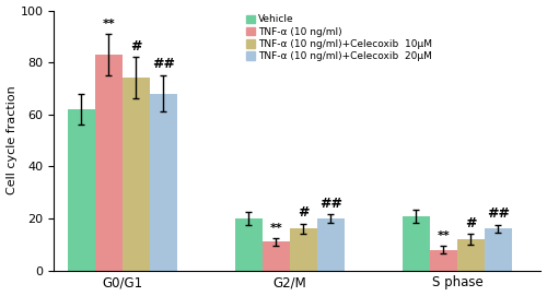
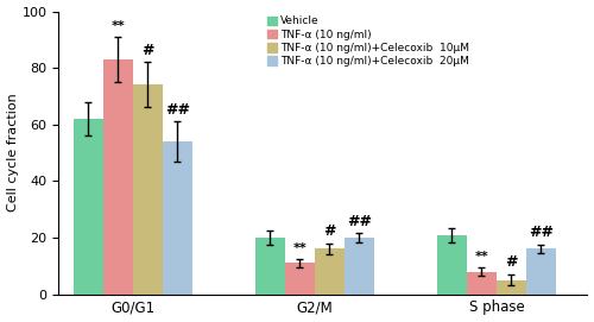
TNF-α (10 ng/ml)+Celecoxib 20μM/G0/G1: 68 -> 54
TNF-α (10 ng/ml)+Celecoxib 10μM/S phase: 12 -> 5
